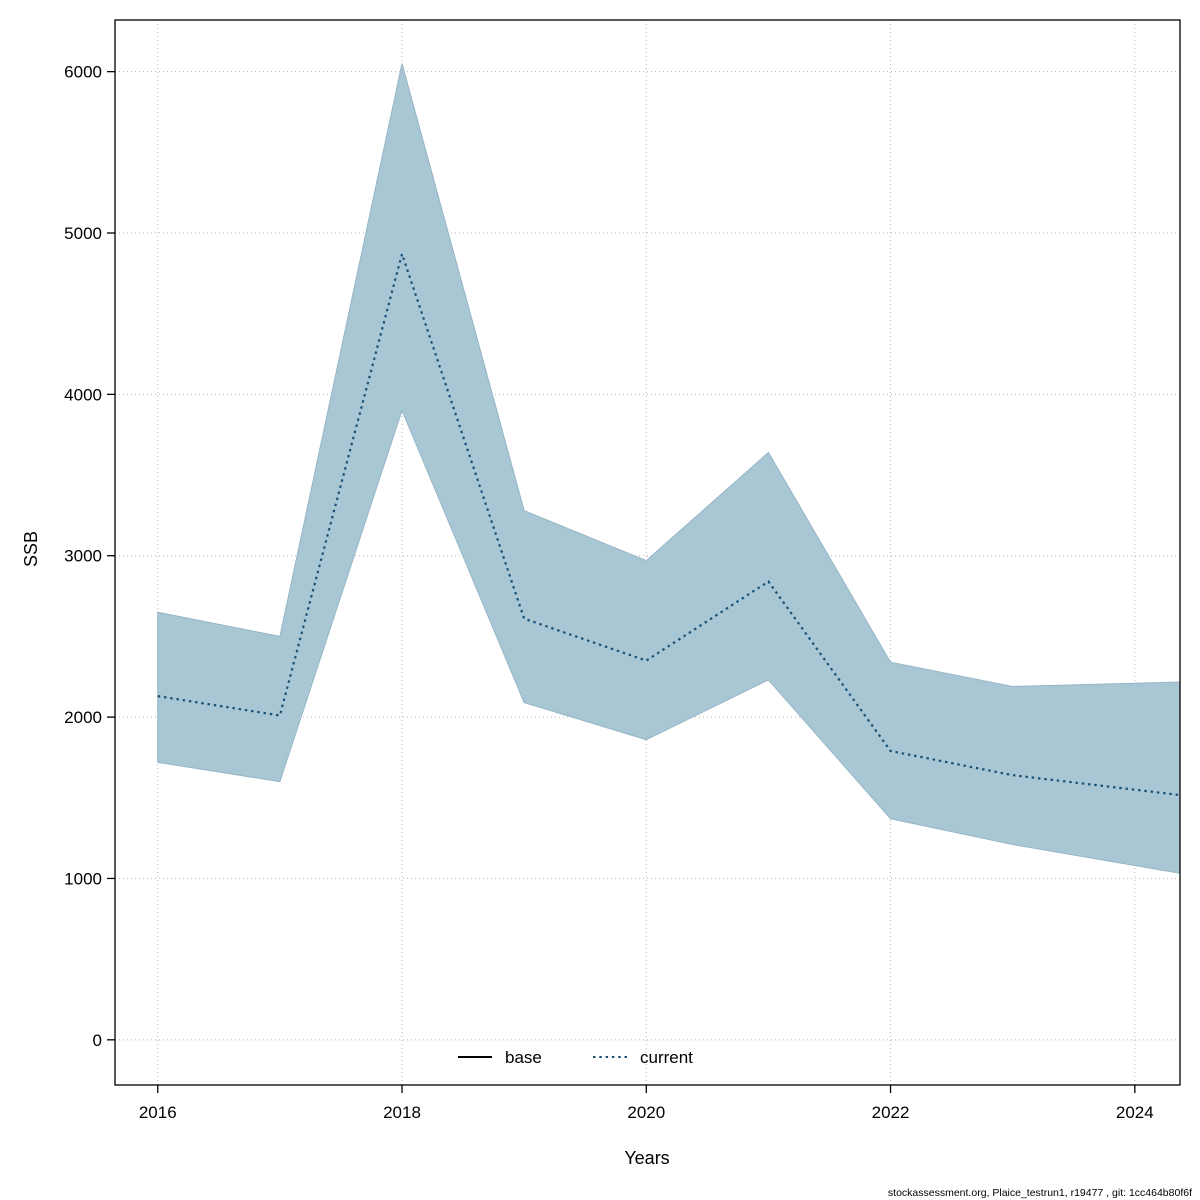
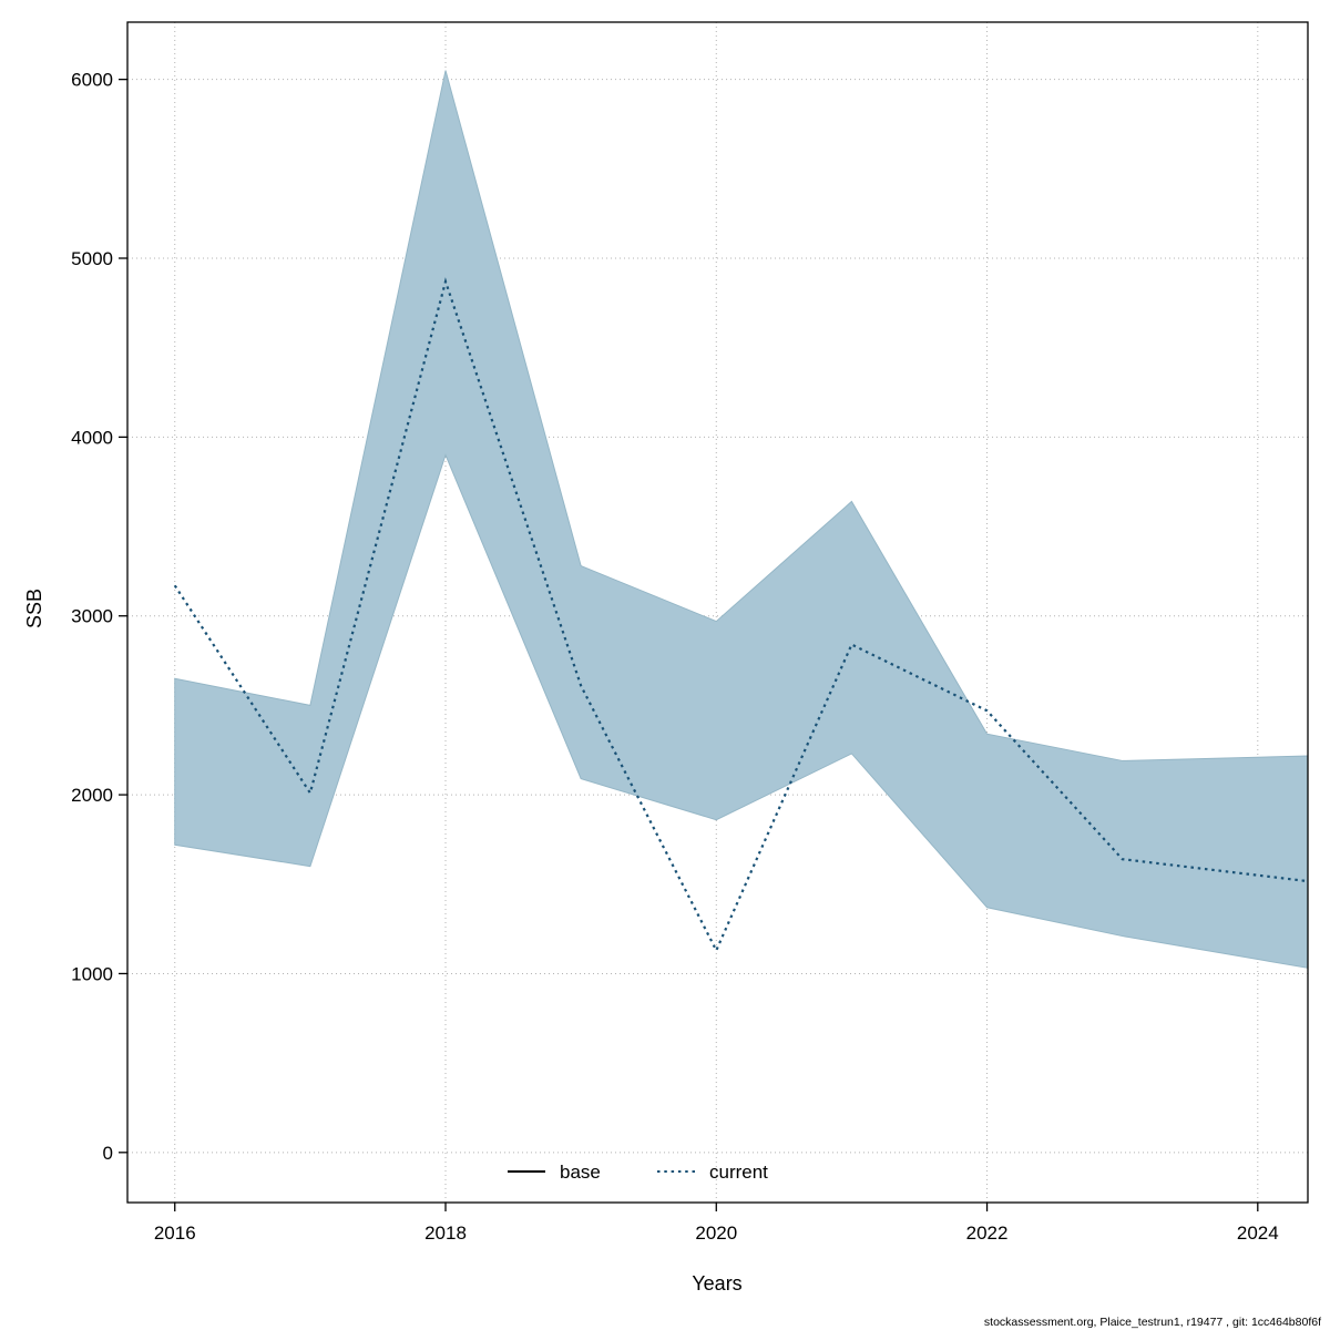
2016: 2130 -> 3170
2020: 2350 -> 1130
2022: 1790 -> 2470
